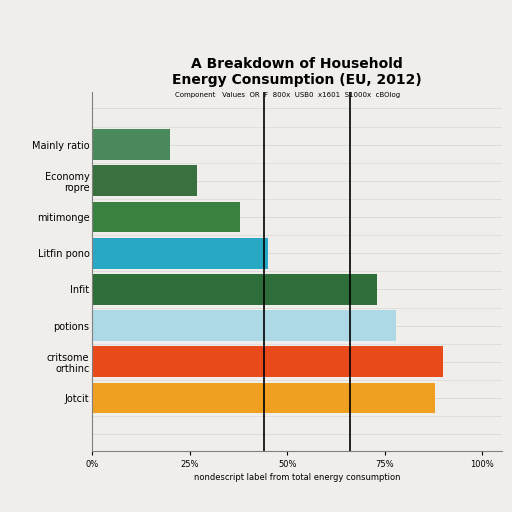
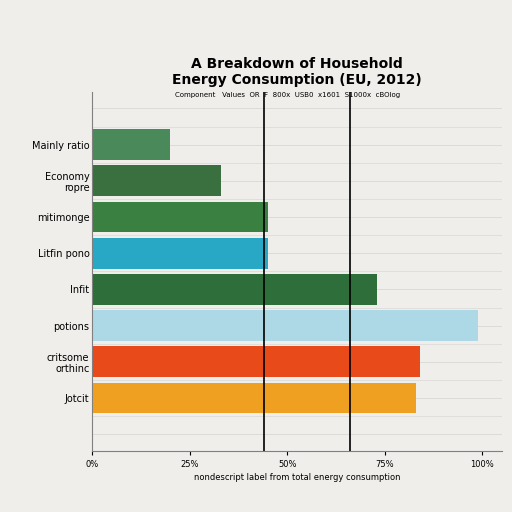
Economy ropre: 27% -> 33%
mitimonge: 38% -> 45%
potions: 78% -> 99%
critsome orthinc: 90% -> 84%
Jotcit: 88% -> 83%
